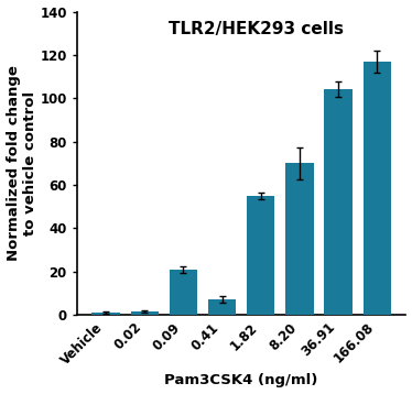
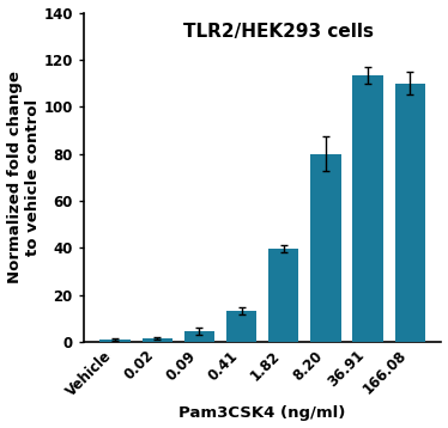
0.09: 21 -> 4
0.41: 7 -> 13
1.82: 55 -> 40
8.20: 70 -> 80
36.91: 104 -> 114
166.08: 117 -> 110
